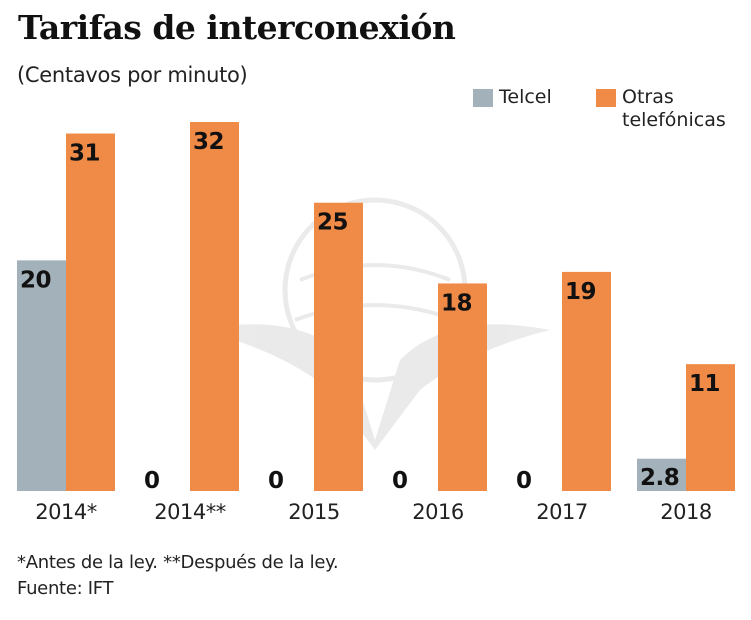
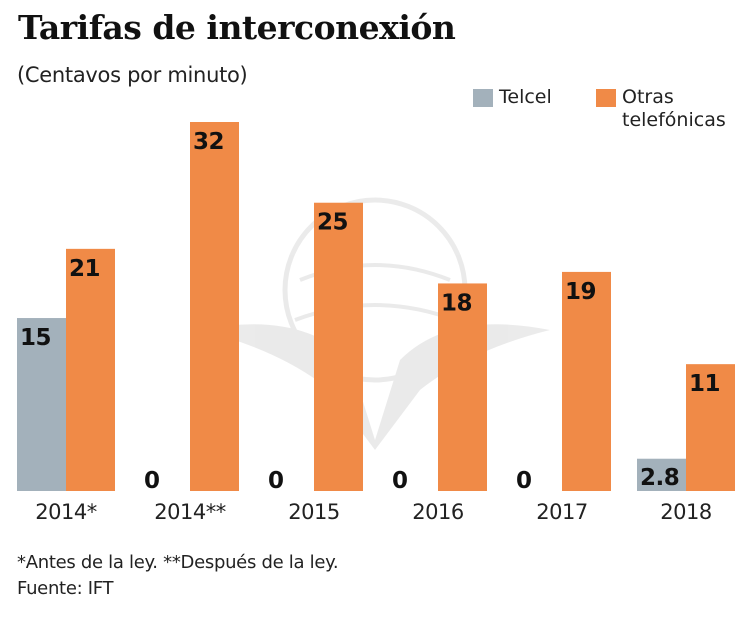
Telcel/2014*: 20 -> 15
Otras telefónicas/2014*: 31 -> 21
